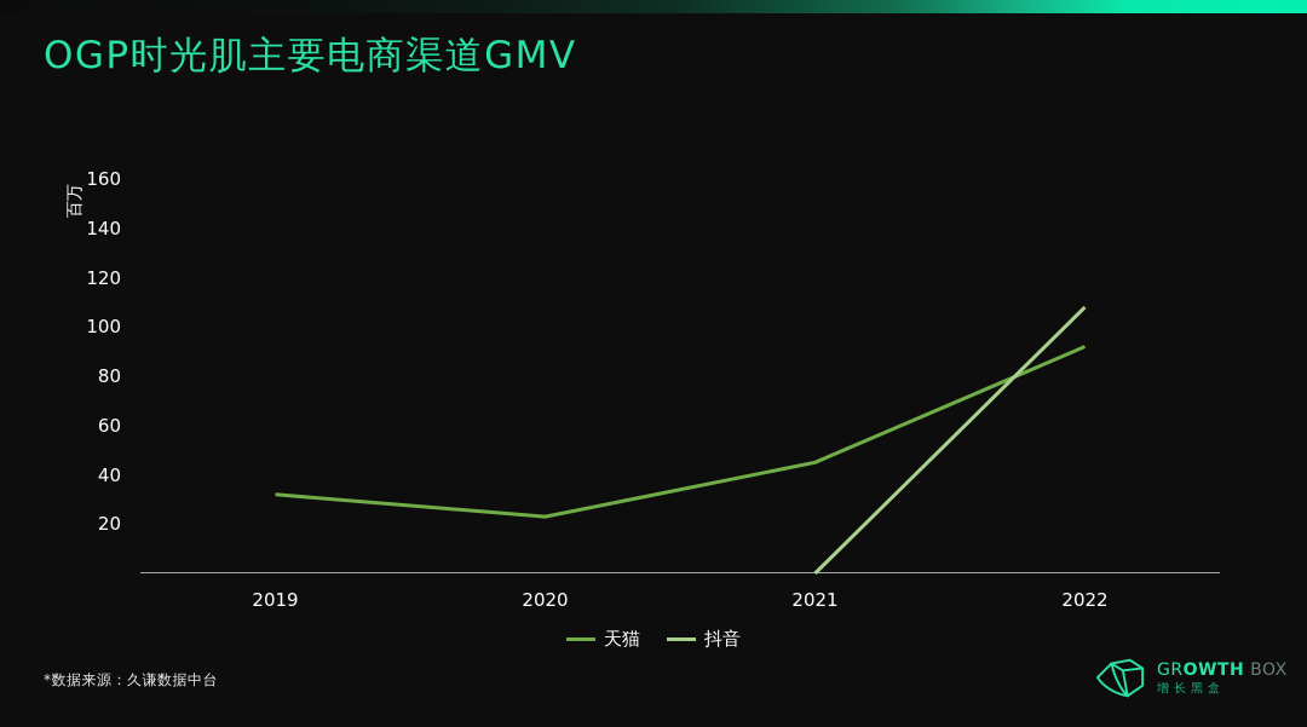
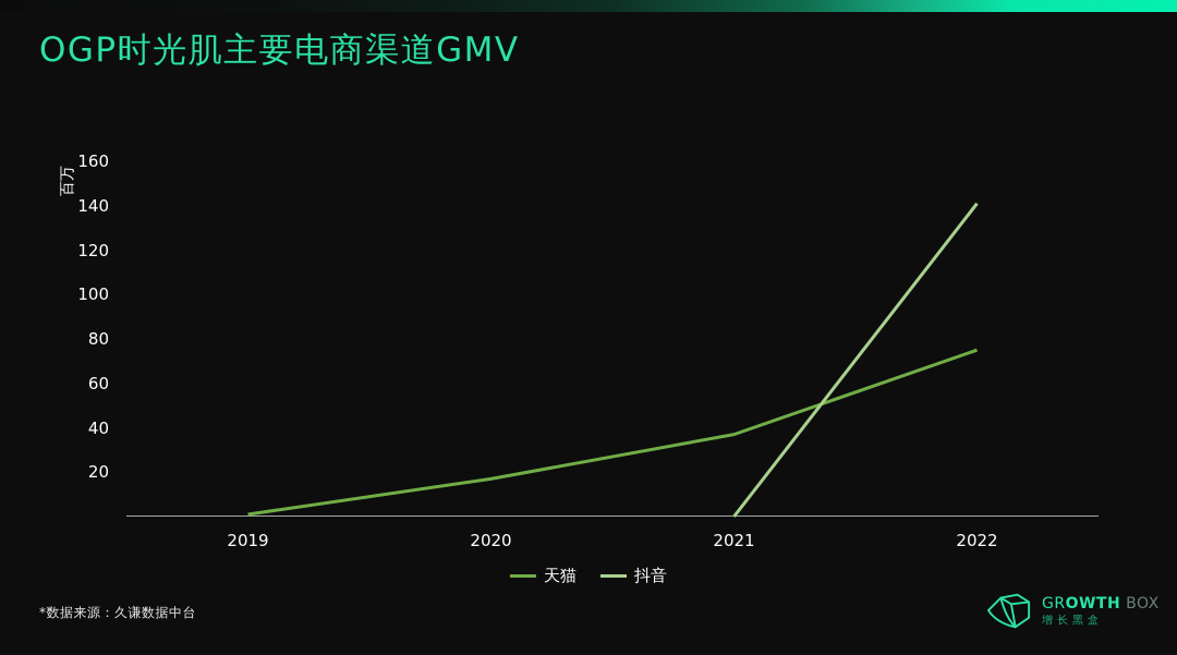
天猫/2019: 32 -> 1
天猫/2020: 23 -> 17
天猫/2021: 45 -> 37
天猫/2022: 92 -> 75
抖音/2022: 108 -> 141
